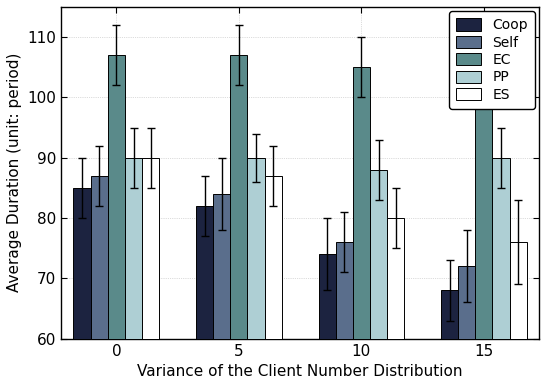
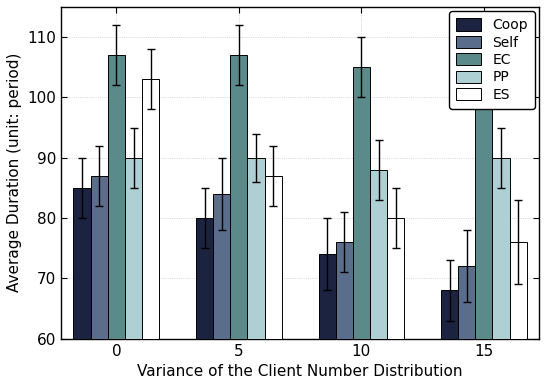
ES/0: 90 -> 103
Coop/5: 82 -> 80
